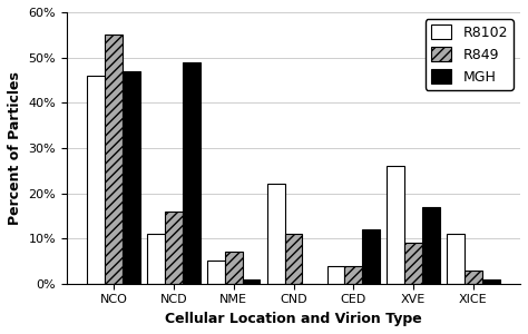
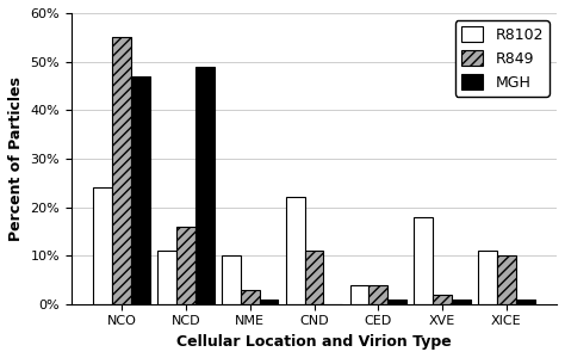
R8102/NCO: 46% -> 24%
R8102/NME: 5% -> 10%
R849/NME: 7% -> 3%
MGH/CED: 12% -> 1%
R8102/XVE: 26% -> 18%
R849/XVE: 9% -> 2%
MGH/XVE: 17% -> 1%
R849/XICE: 3% -> 10%
